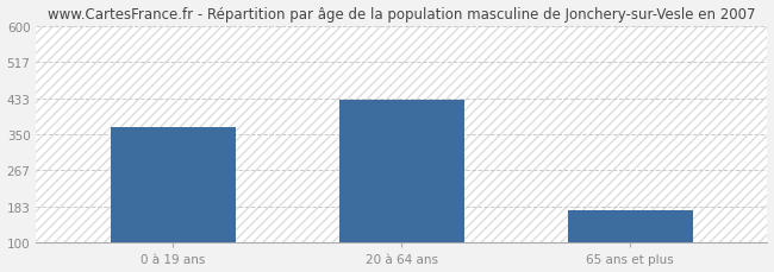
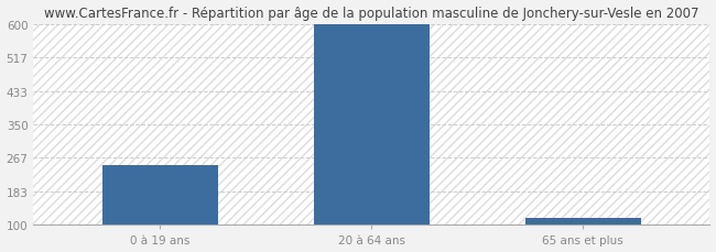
0 à 19 ans: 365 -> 248
20 à 64 ans: 430 -> 600
65 ans et plus: 175 -> 118
